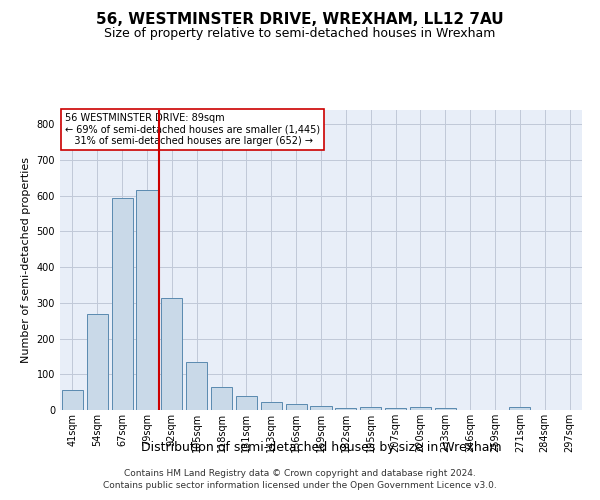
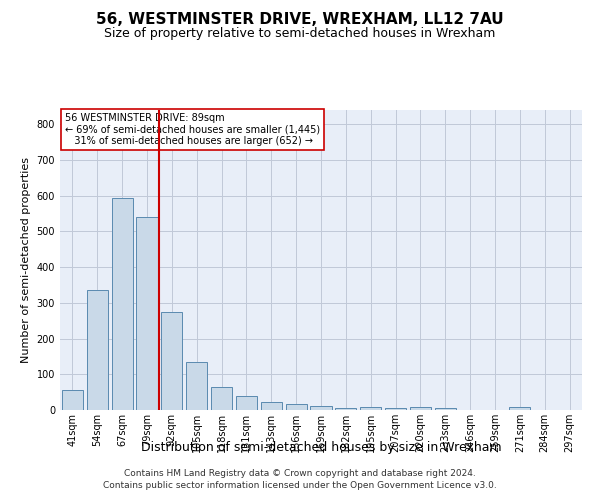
54sqm: 270 -> 335
79sqm: 615 -> 540
92sqm: 315 -> 275
